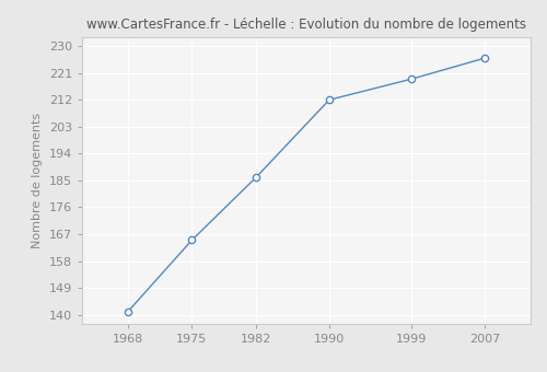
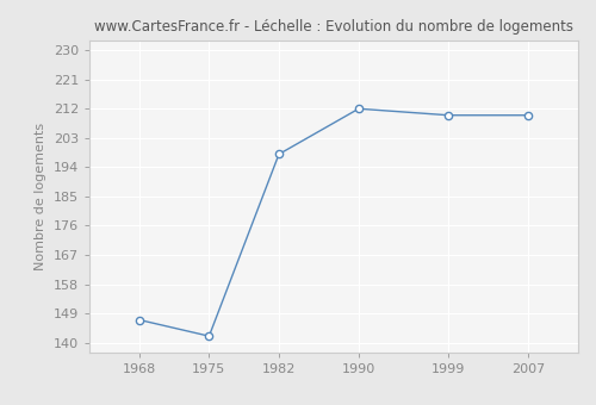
1968: 141 -> 147
1975: 165 -> 142
1982: 186 -> 198
1999: 219 -> 210
2007: 226 -> 210
